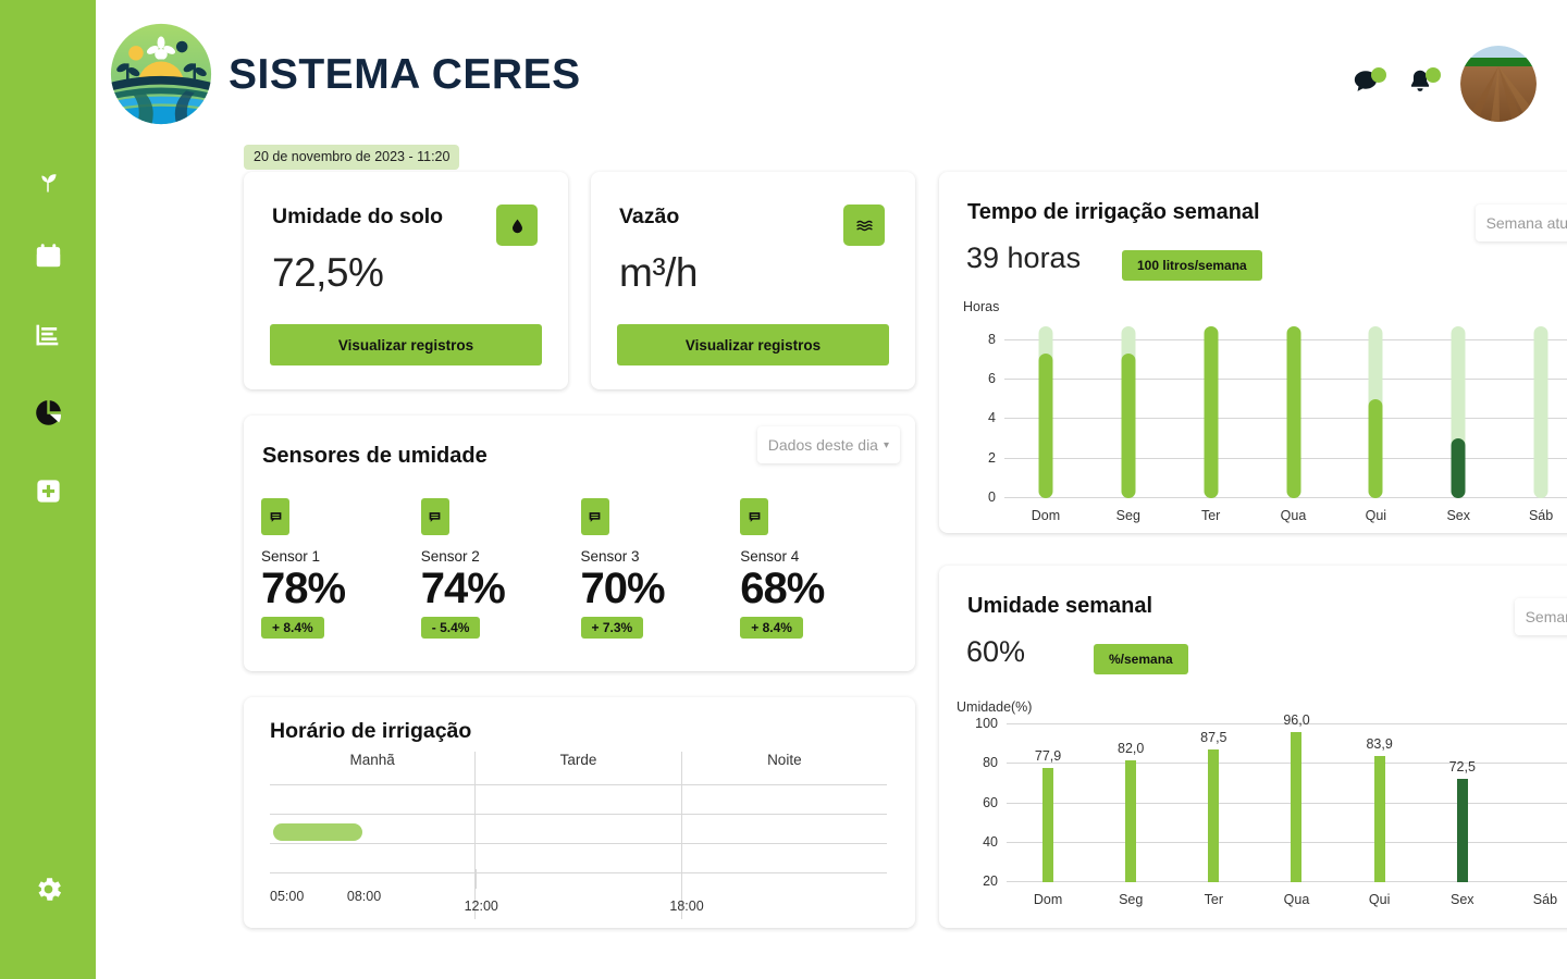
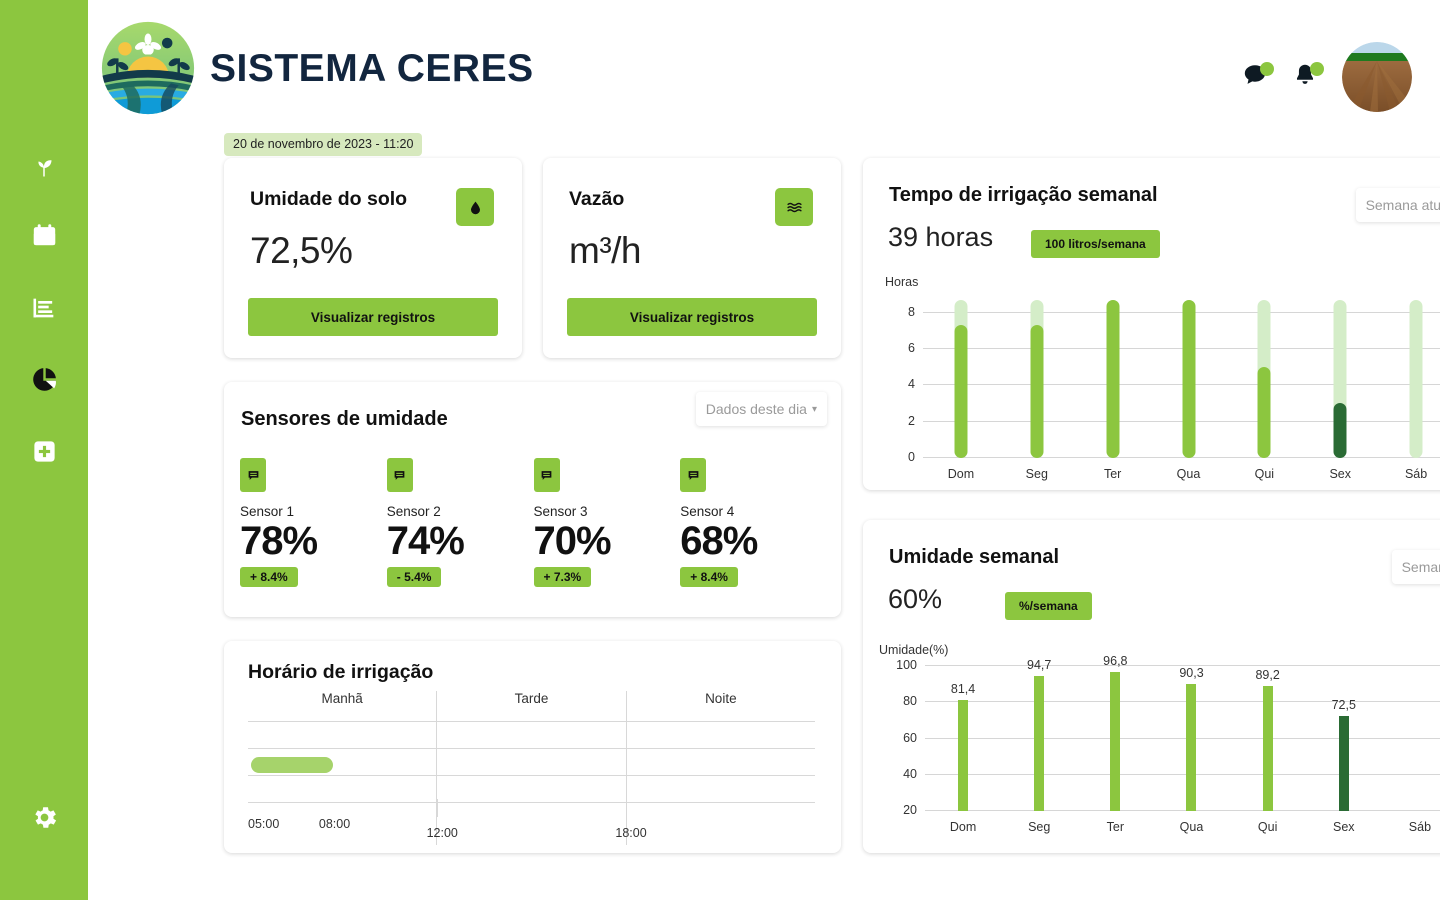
Umidade semanal/Dom: 77,9 -> 81,4
Umidade semanal/Seg: 82,0 -> 94,7
Umidade semanal/Ter: 87,5 -> 96,8
Umidade semanal/Qua: 96,0 -> 90,3
Umidade semanal/Qui: 83,9 -> 89,2
